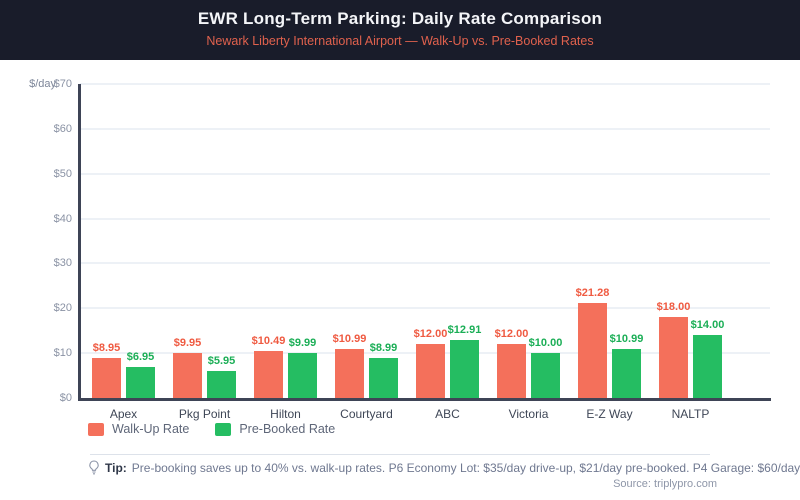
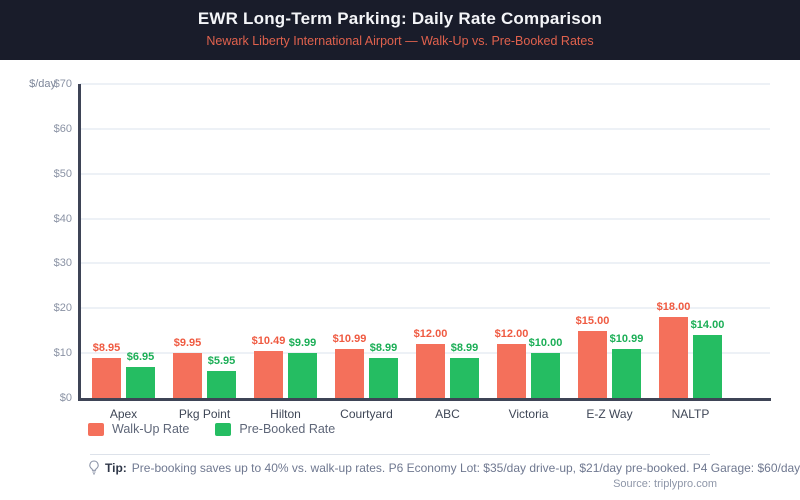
Pre-Booked Rate/ABC: $12.91 -> $8.99
Walk-Up Rate/E-Z Way: $21.28 -> $15.00
